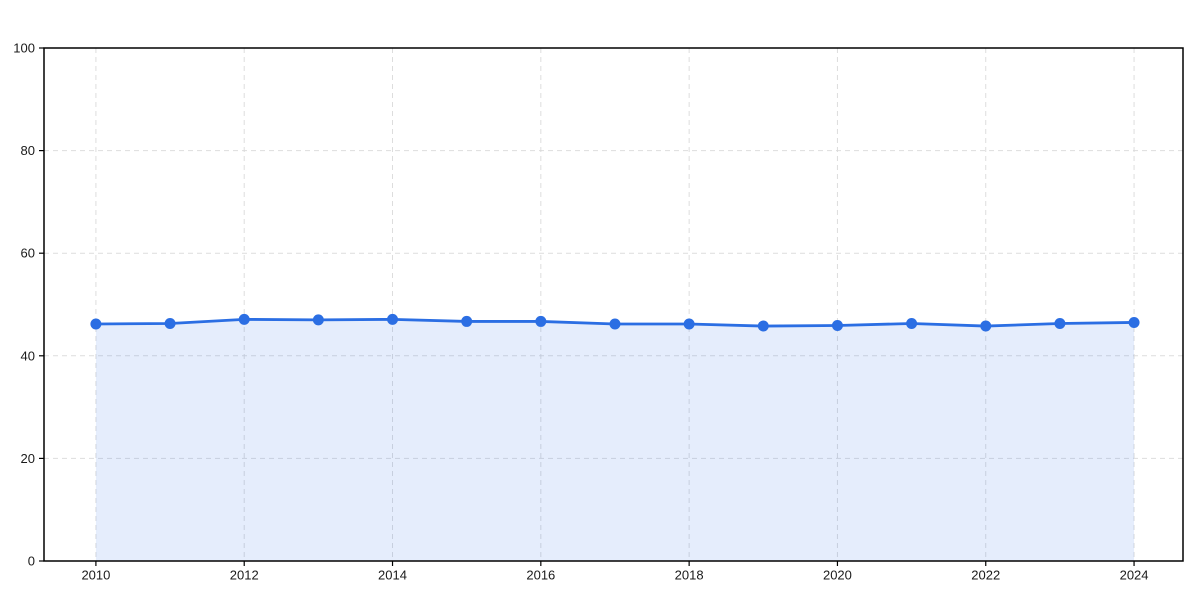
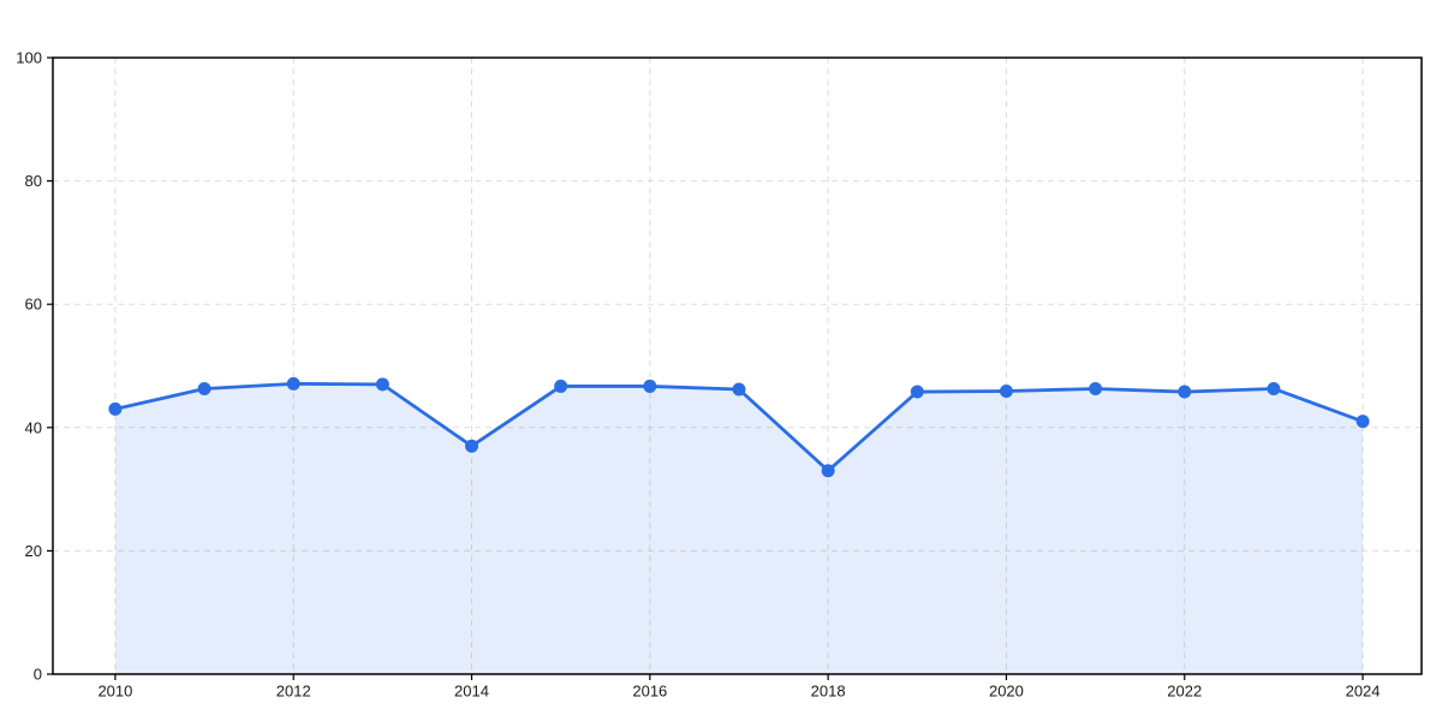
2010: 46 -> 43
2014: 47 -> 37
2018: 46 -> 33
2024: 46 -> 41
